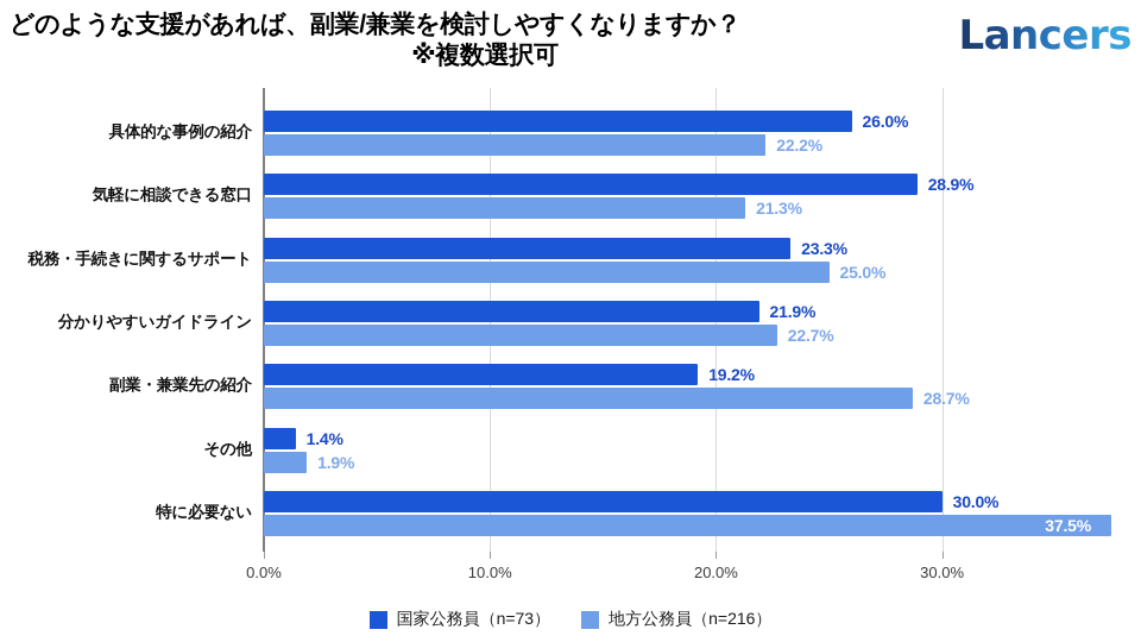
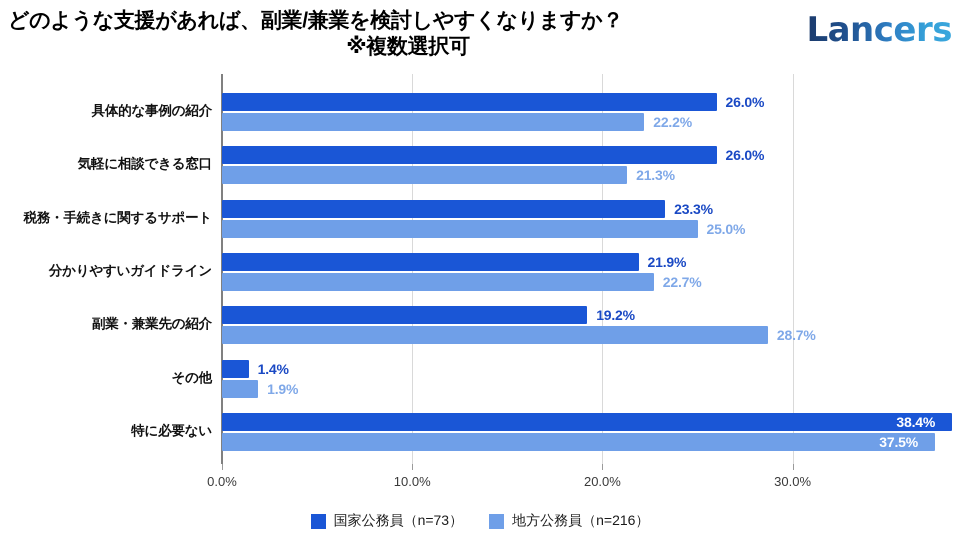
国家公務員（n=73）/気軽に相談できる窓口: 28.9% -> 26.0%
国家公務員（n=73）/特に必要ない: 30.0% -> 38.4%
